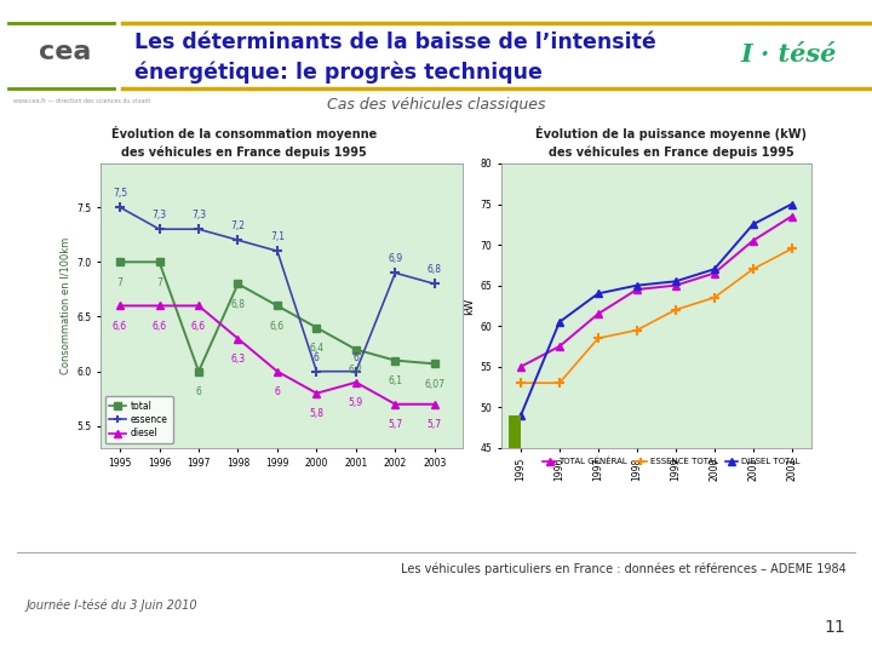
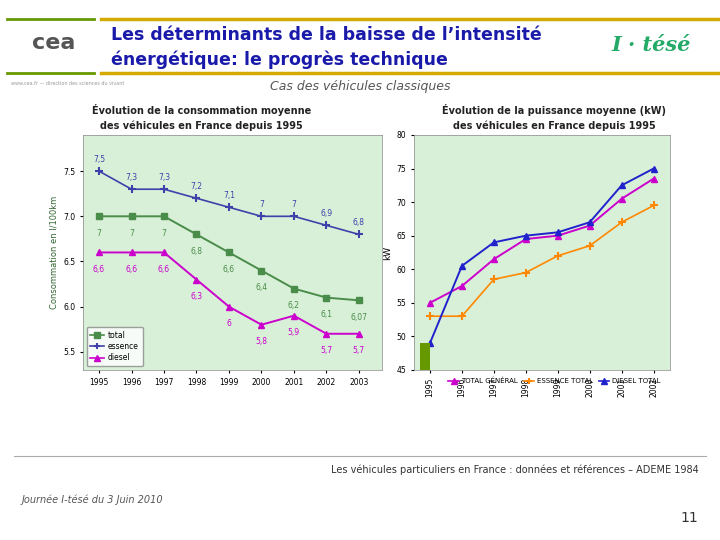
total/1997: 6 -> 7
essence/2000: 6 -> 7
essence/2001: 6 -> 7
